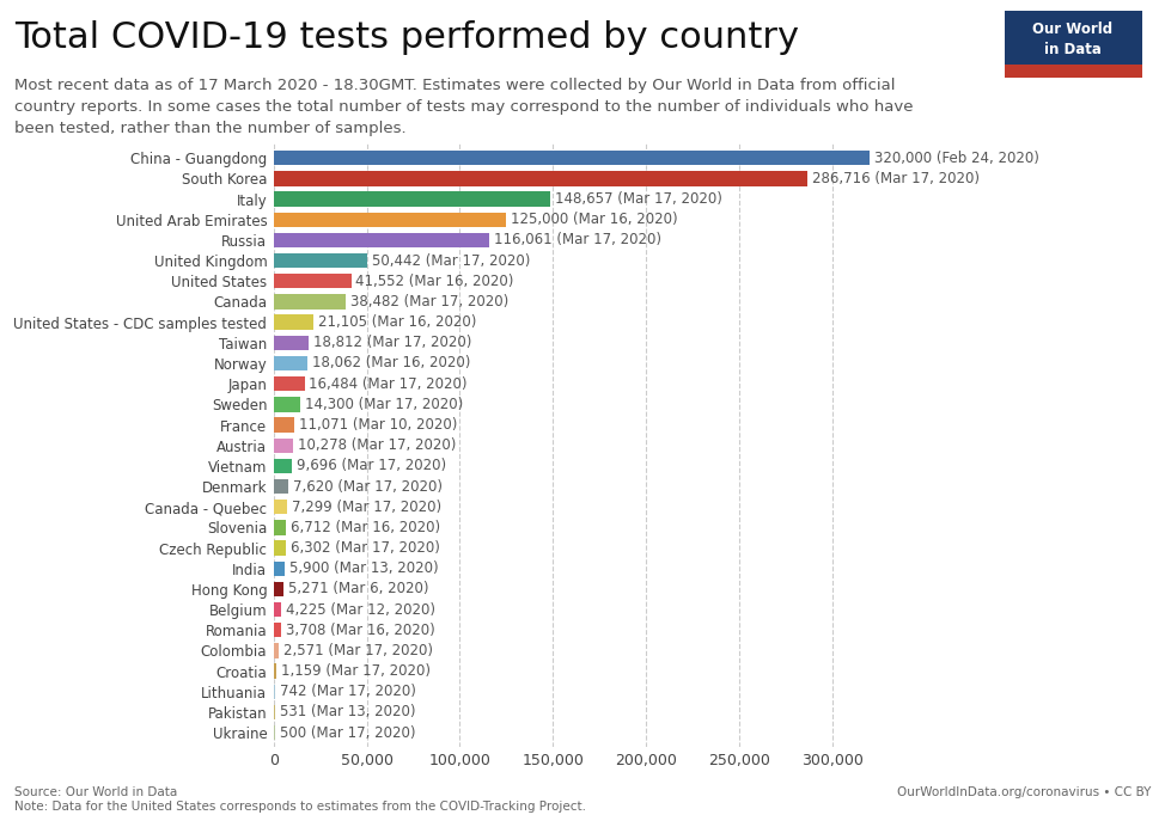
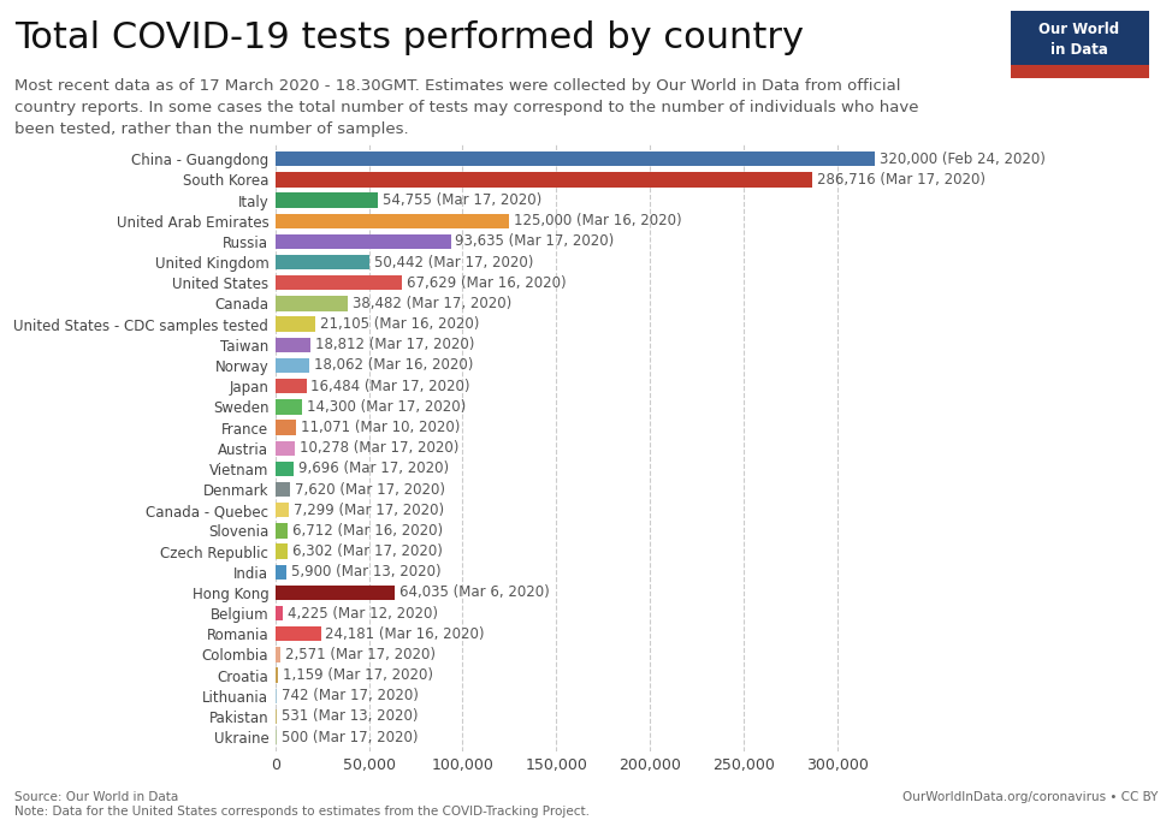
Italy: 148,657 -> 54,755
Russia: 116,061 -> 93,635
United States: 41,552 -> 67,629
Hong Kong: 5,271 -> 64,035
Romania: 3,708 -> 24,181
